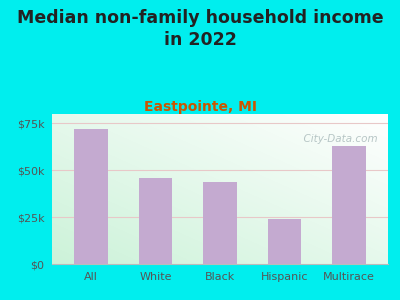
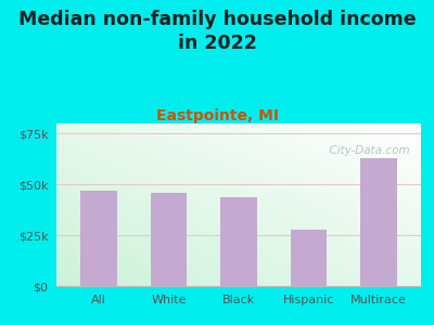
All: $72k -> $47k
Hispanic: $24k -> $28k
